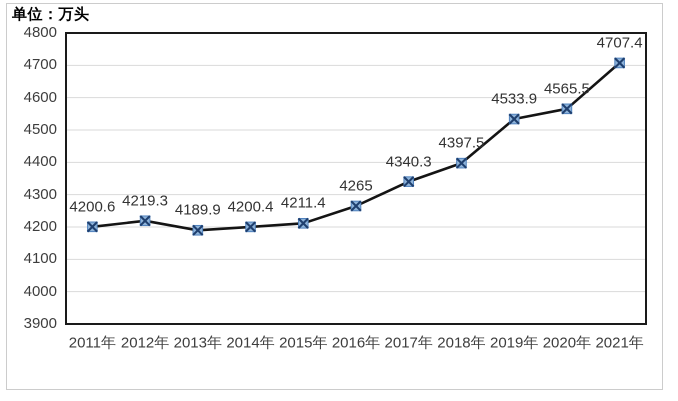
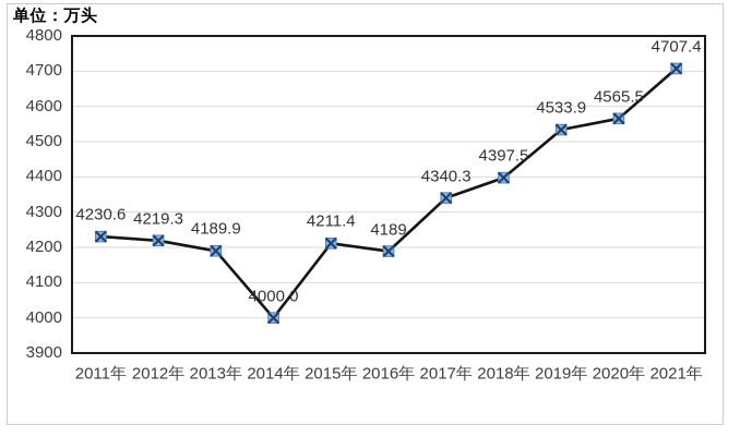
2011年: 4200.6 -> 4230.6
2014年: 4200.4 -> 4000.0
2016年: 4265 -> 4189
